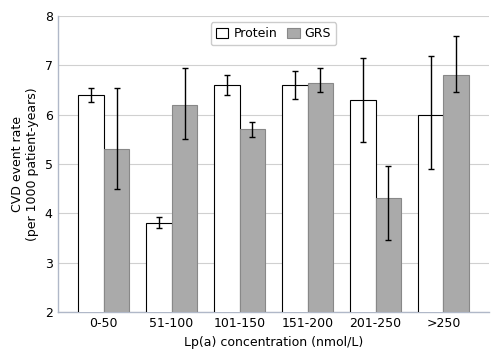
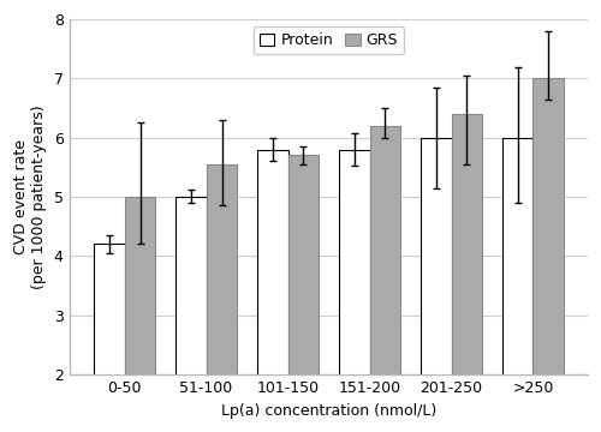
Protein/0-50: 6.4 -> 4.2
GRS/0-50: 5.30 -> 5.00
Protein/51-100: 3.8 -> 5.0
GRS/51-100: 6.20 -> 5.55
Protein/101-150: 6.6 -> 5.8
Protein/151-200: 6.6 -> 5.8
GRS/151-200: 6.65 -> 6.20
Protein/201-250: 6.3 -> 6.0
GRS/201-250: 4.30 -> 6.40
GRS/>250: 6.80 -> 7.00
